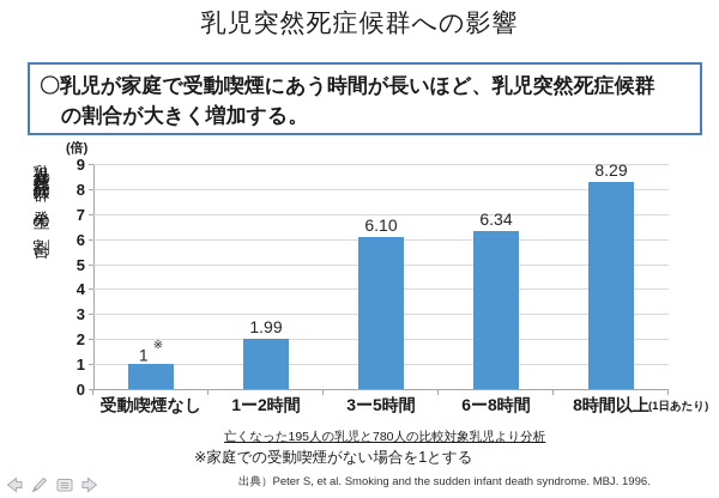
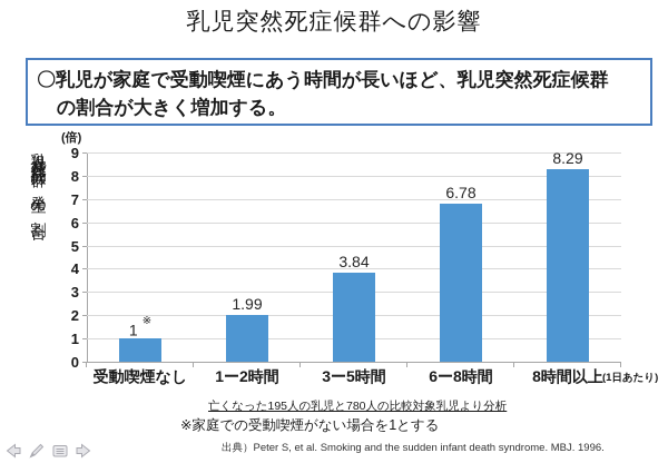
3ー5時間: 6.10 -> 3.84
6ー8時間: 6.34 -> 6.78
